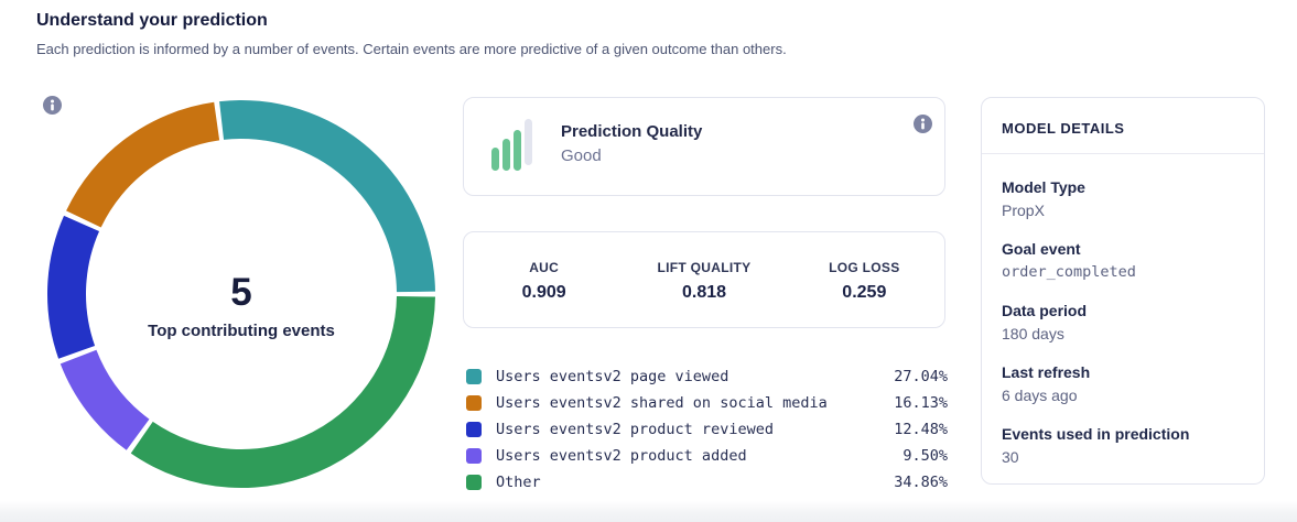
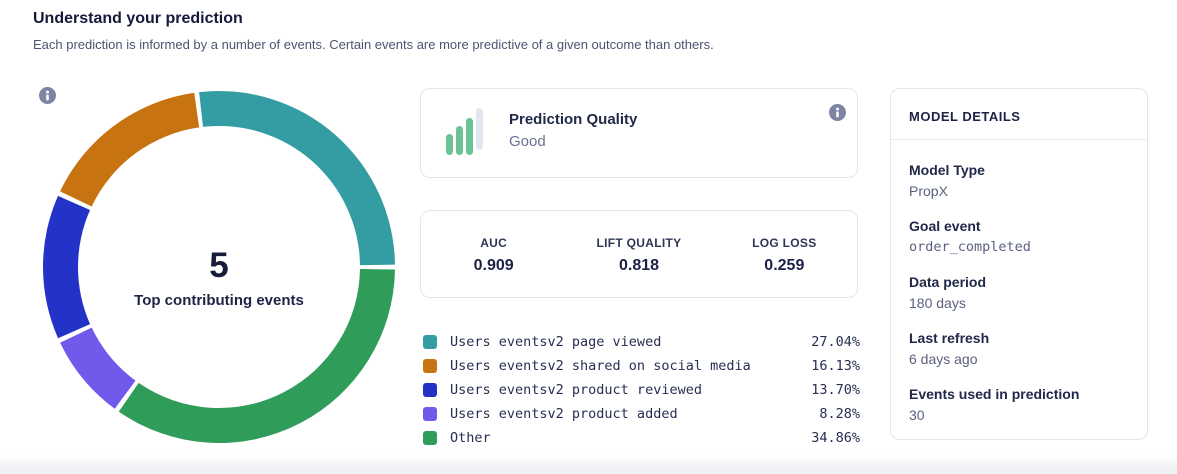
Users eventsv2 product reviewed: 12.48% -> 13.70%
Users eventsv2 product added: 9.50% -> 8.28%
